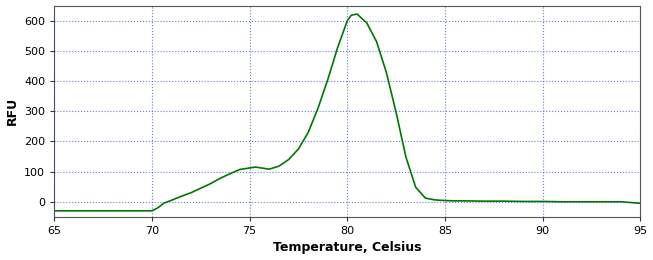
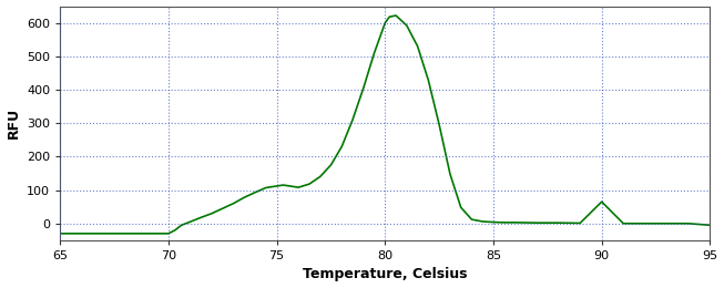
90: 1 -> 65
